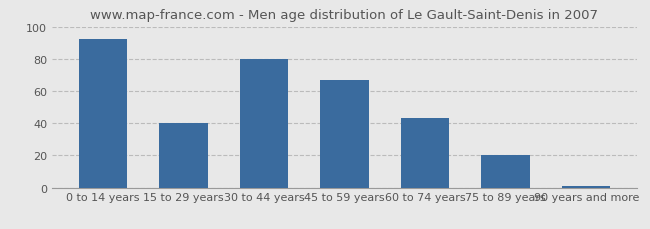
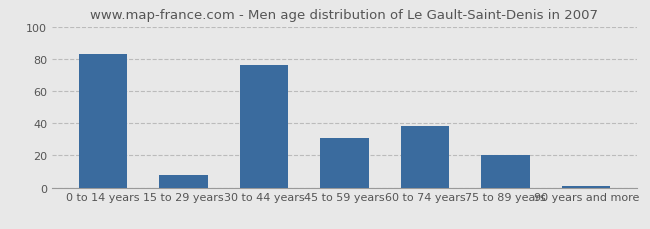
0 to 14 years: 92 -> 83
15 to 29 years: 40 -> 8
30 to 44 years: 80 -> 76
45 to 59 years: 67 -> 31
60 to 74 years: 43 -> 38
